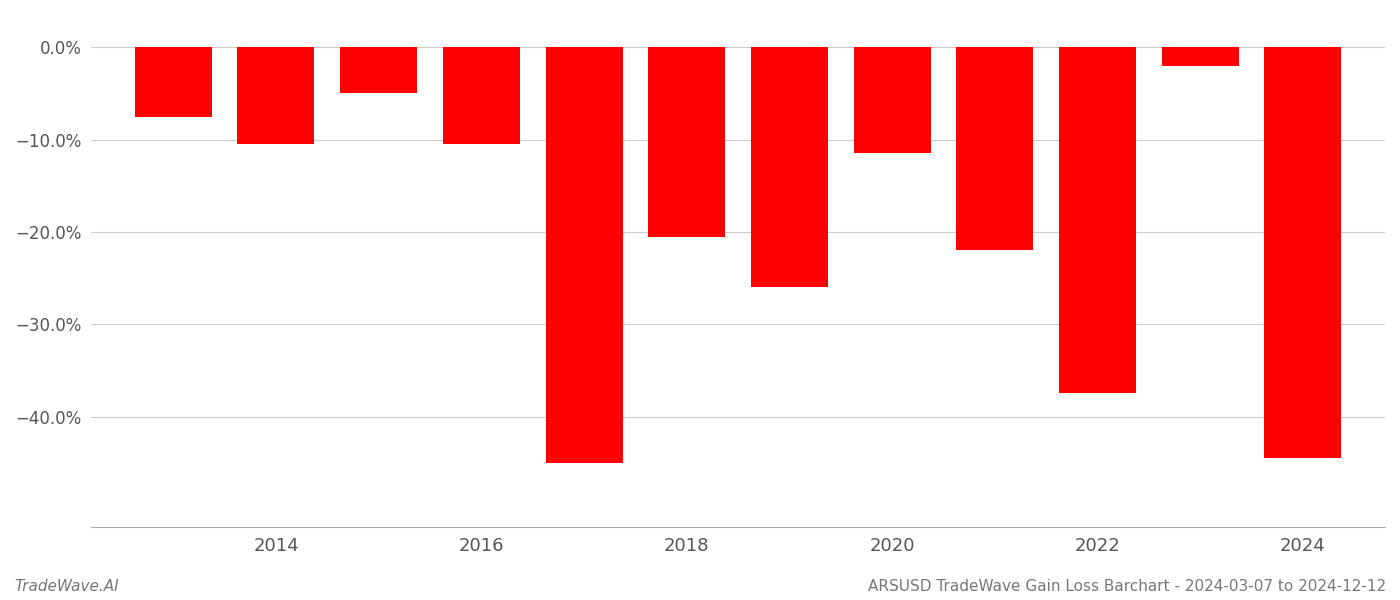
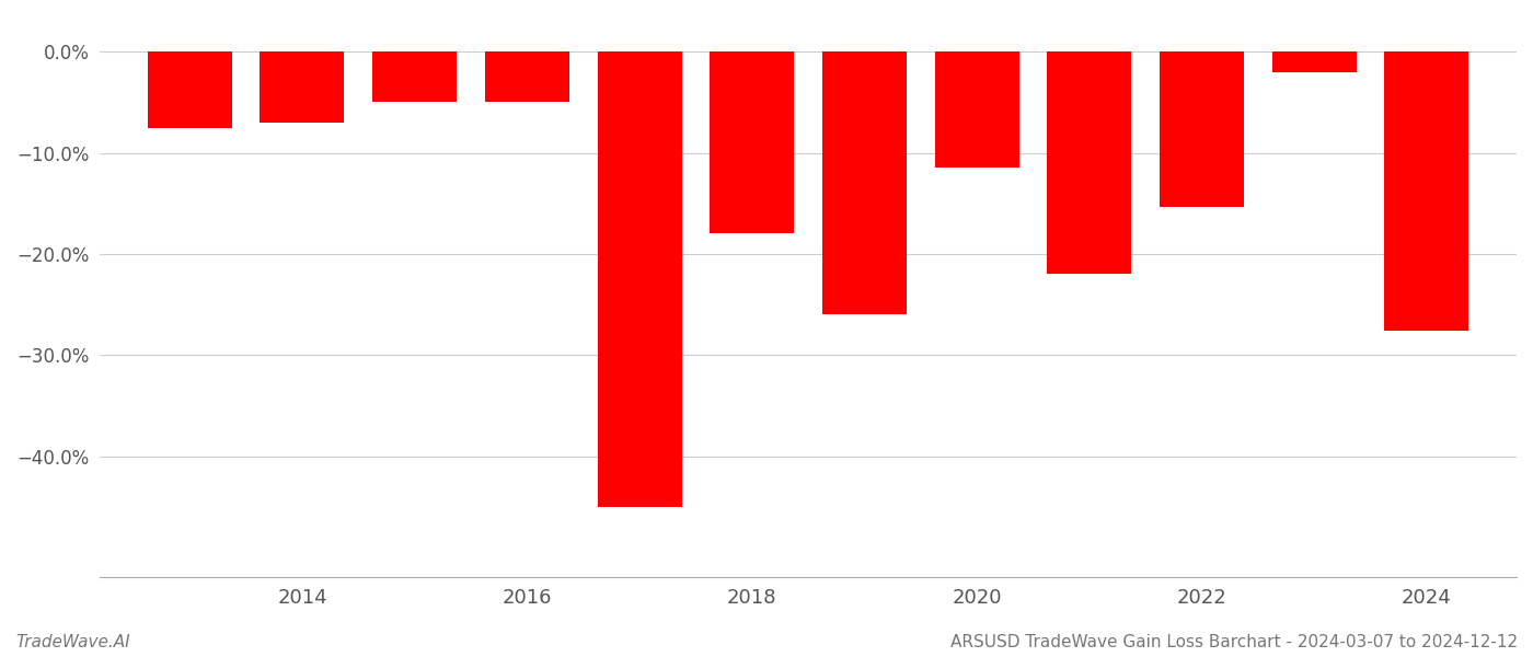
2014: -10.5% -> -7.0%
2016: -10.5% -> -5.0%
2018: -20.5% -> -18.0%
2022: -37.5% -> -15.4%
2024: -44.5% -> -27.6%
